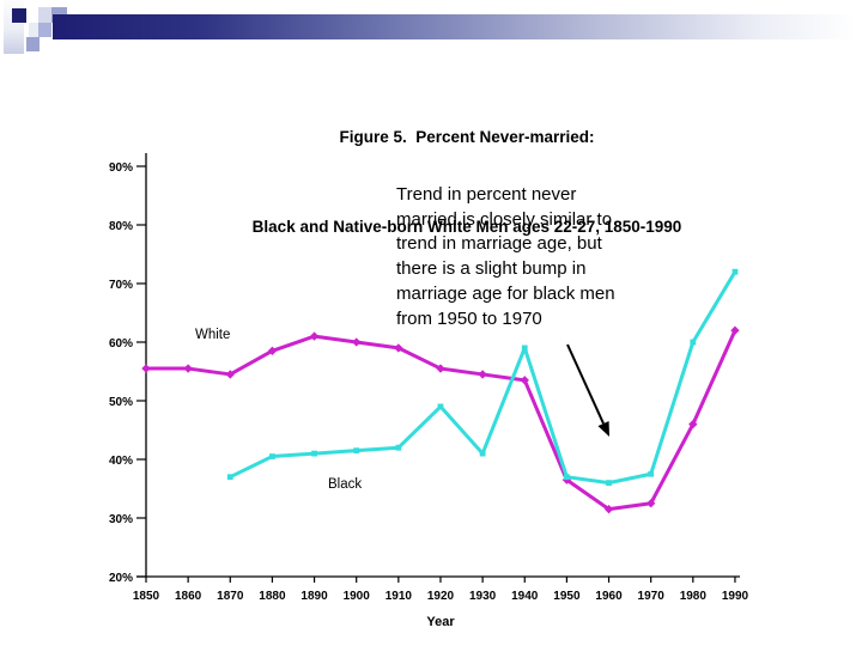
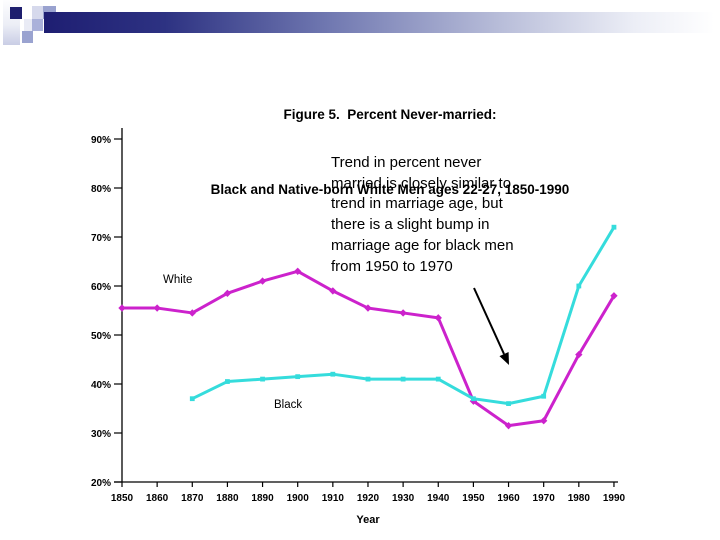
White/1900: 60% -> 63%
Black/1920: 49% -> 41%
Black/1940: 59% -> 41%
White/1990: 62% -> 58%
